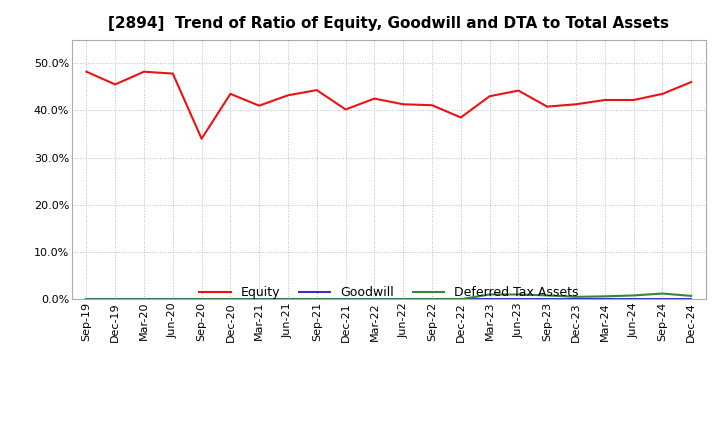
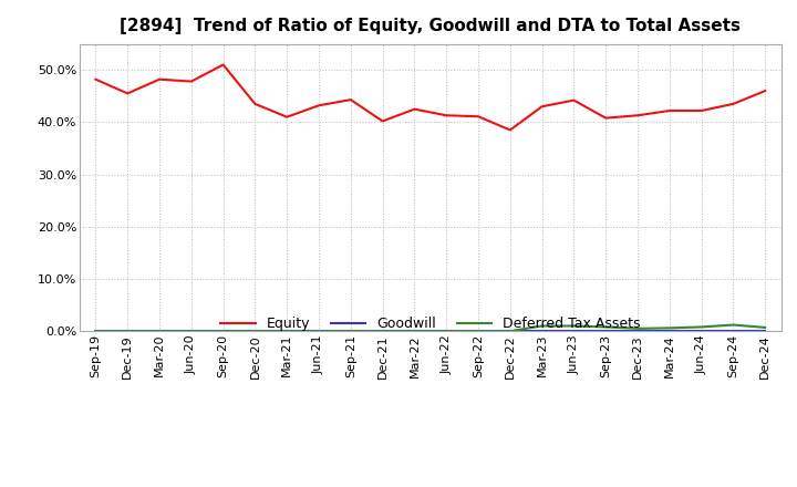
Equity/Sep-20: 34.0% -> 51.0%
